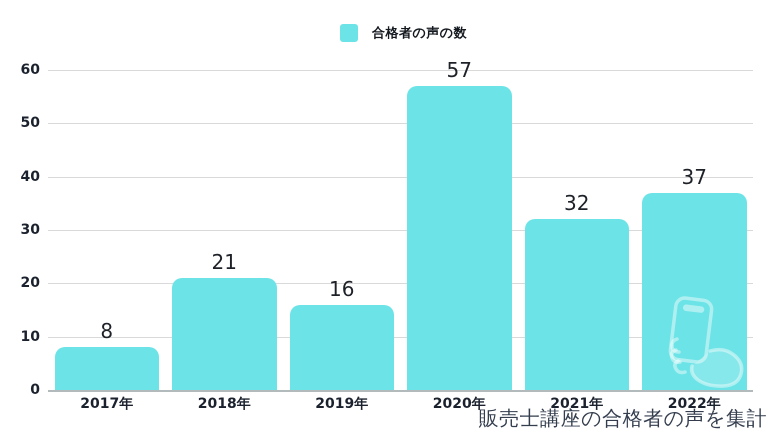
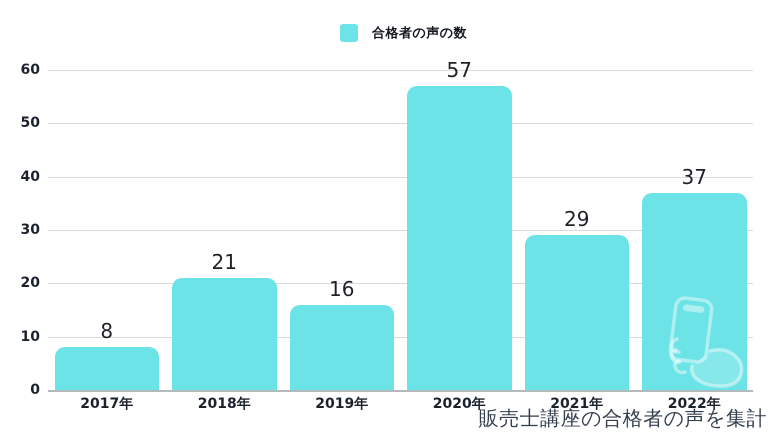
2021年: 32 -> 29
